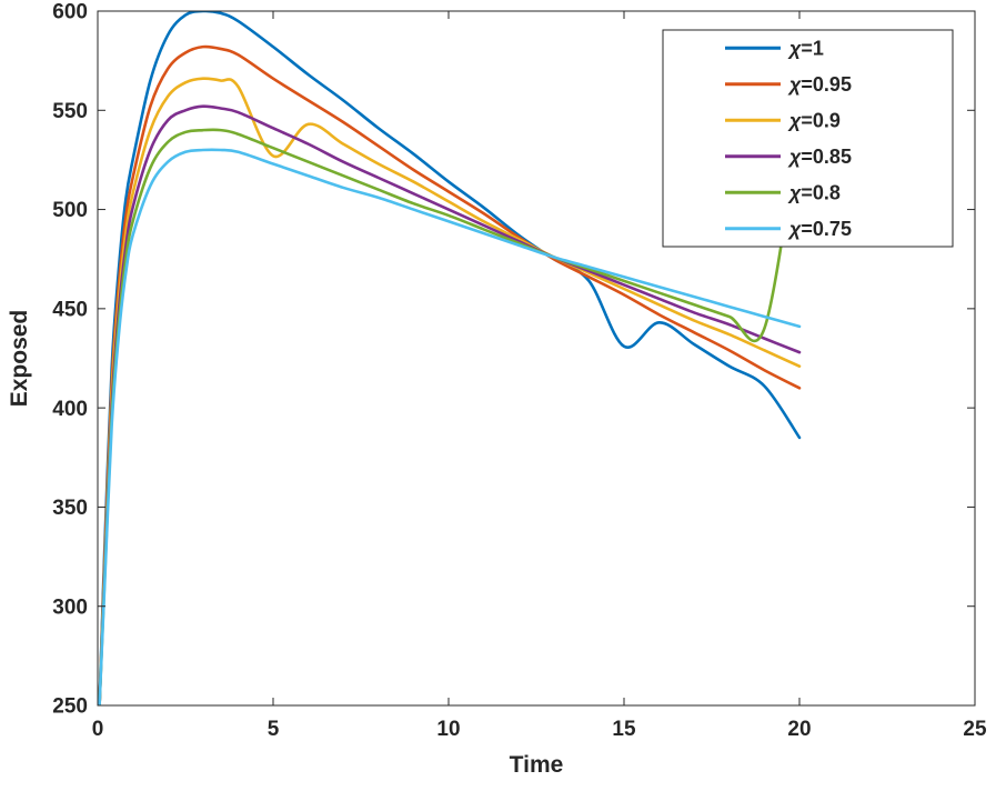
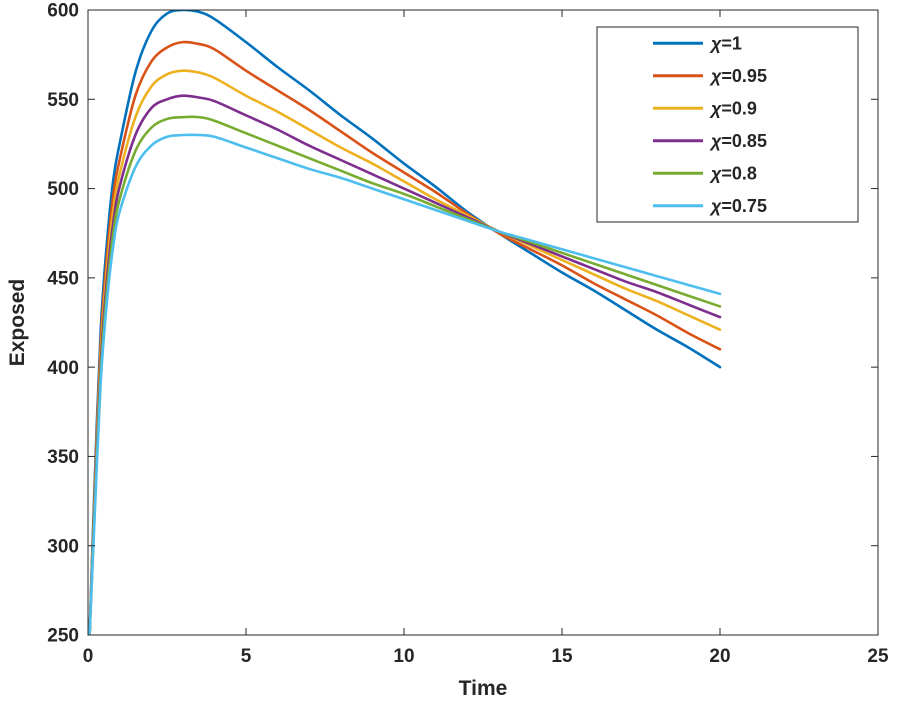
χ=0.9/5: 527 -> 552
χ=1/15: 431 -> 453
χ=1/20: 385 -> 400
χ=0.8/20: 544 -> 434
